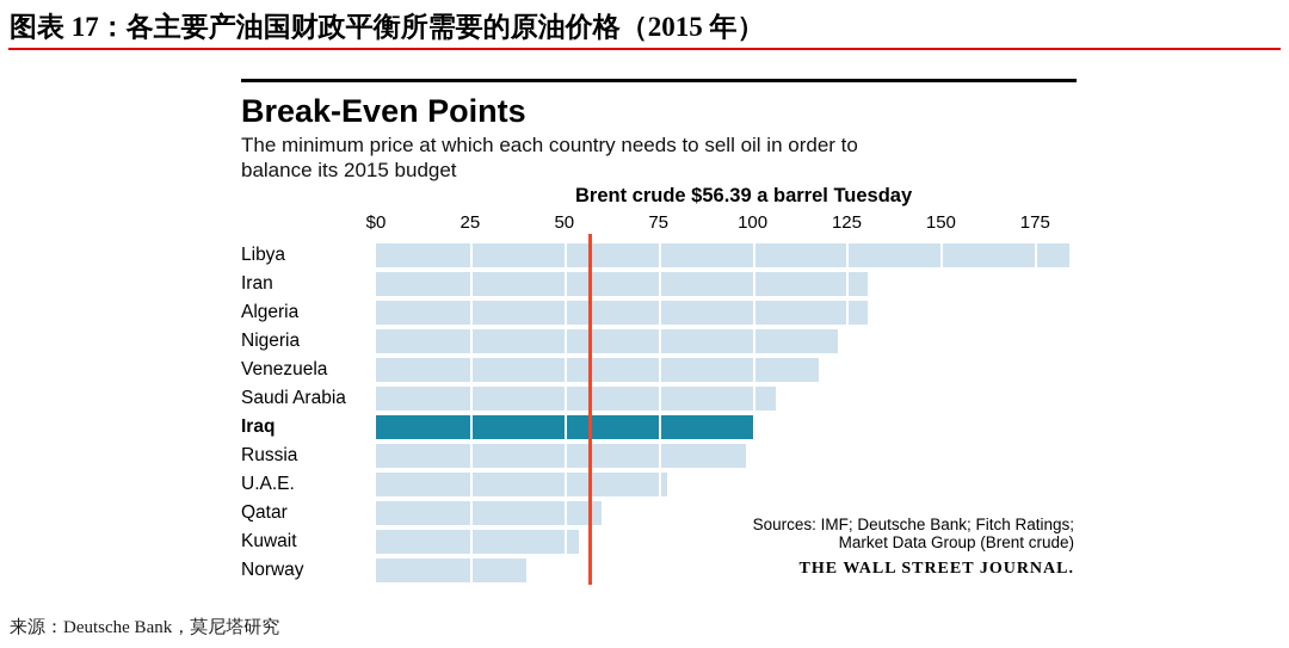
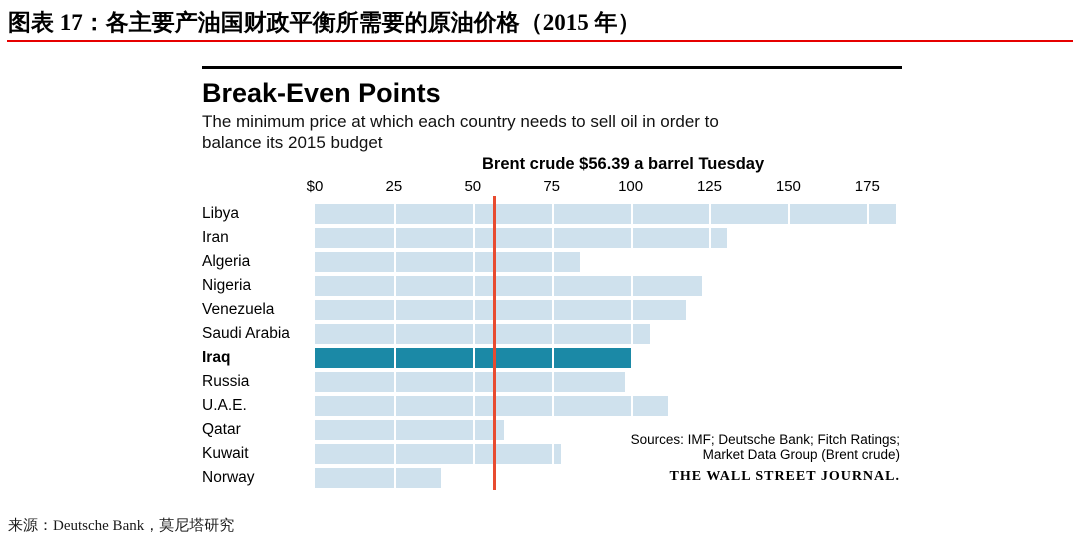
Algeria: 130 -> 84
U.A.E.: 77 -> 112
Kuwait: 54 -> 78
